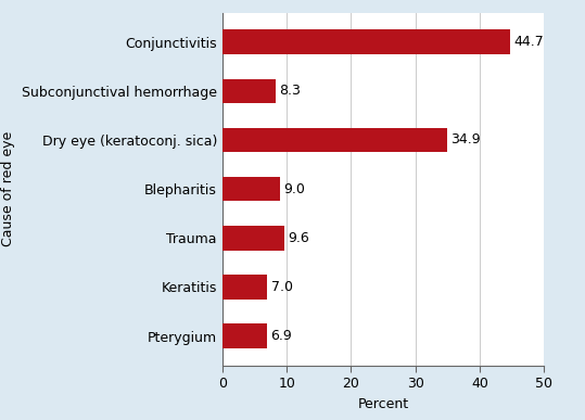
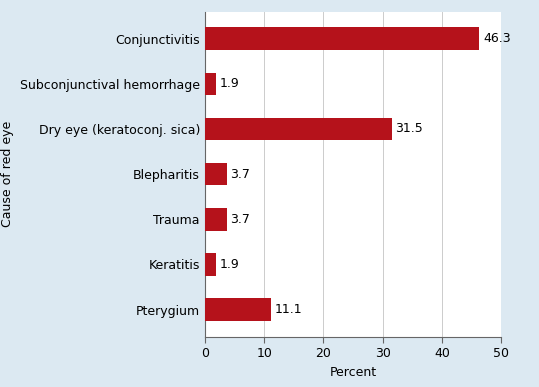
Conjunctivitis: 44.7 -> 46.3
Subconjunctival hemorrhage: 8.3 -> 1.9
Dry eye (keratoconj. sica): 34.9 -> 31.5
Blepharitis: 9.0 -> 3.7
Trauma: 9.6 -> 3.7
Keratitis: 7.0 -> 1.9
Pterygium: 6.9 -> 11.1
